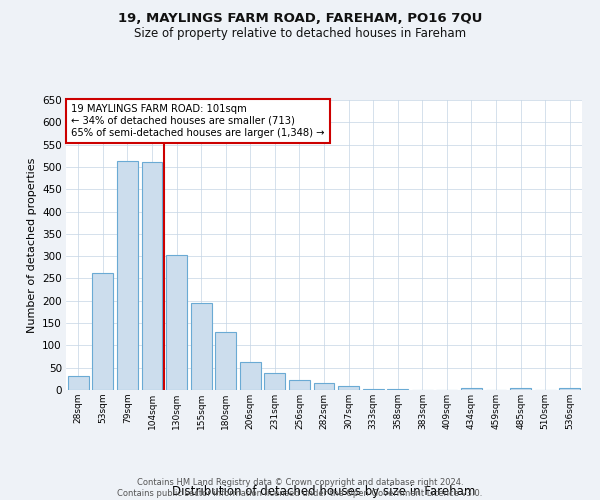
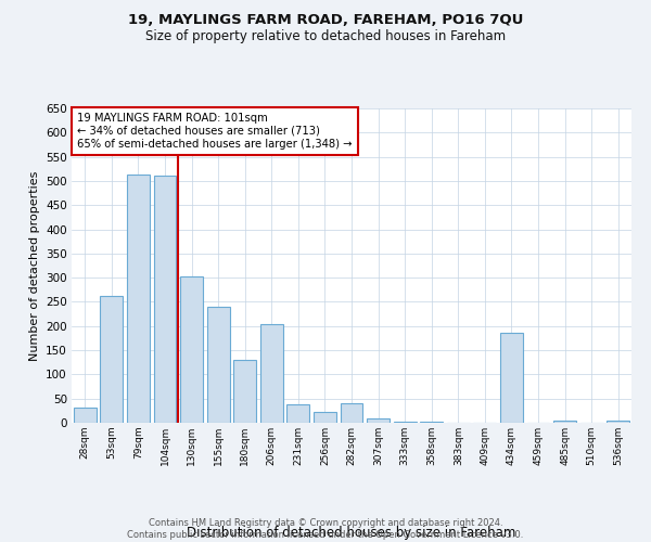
155sqm: 195 -> 240
206sqm: 63 -> 205
282sqm: 16 -> 40
434sqm: 5 -> 185
